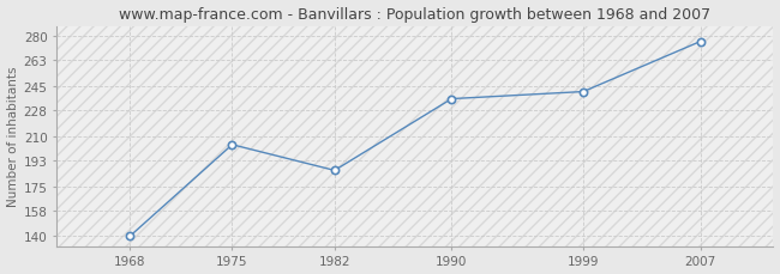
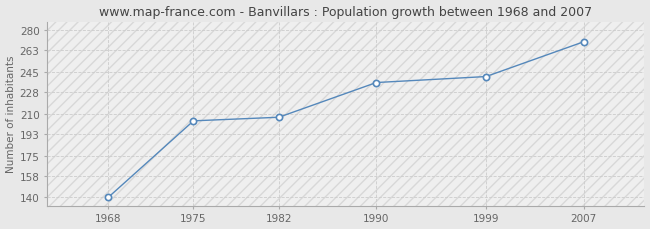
1982: 186 -> 207
2007: 276 -> 270
